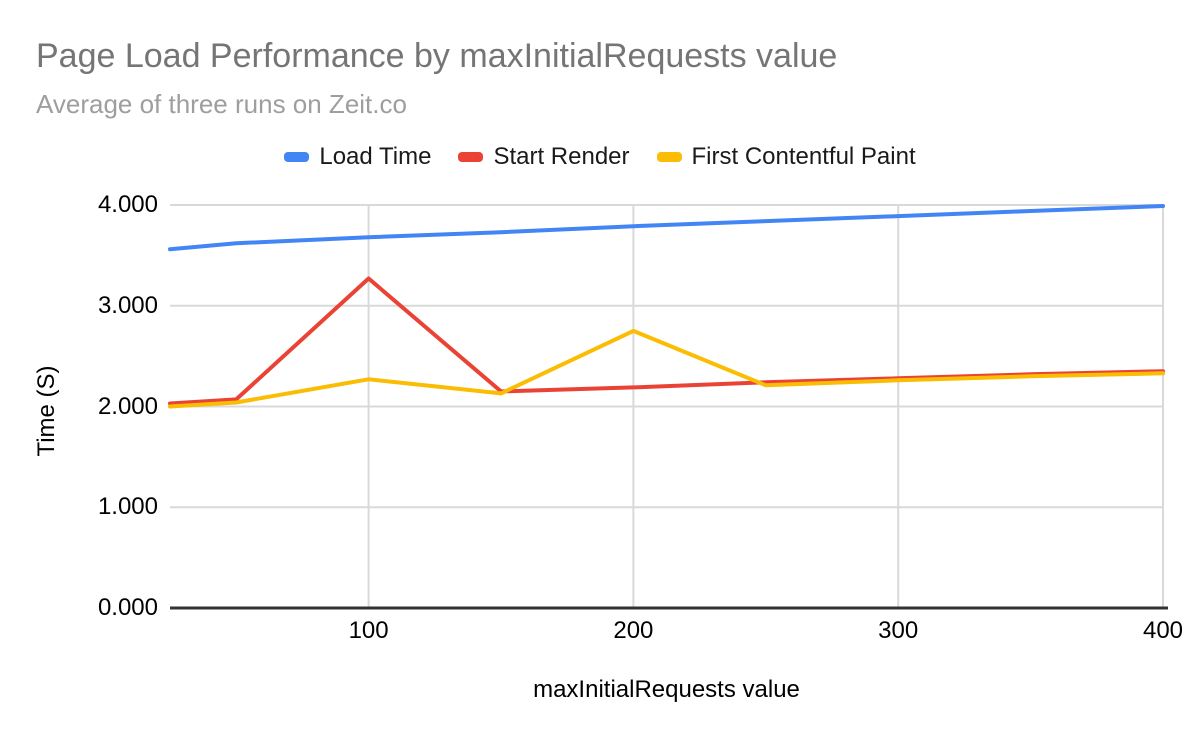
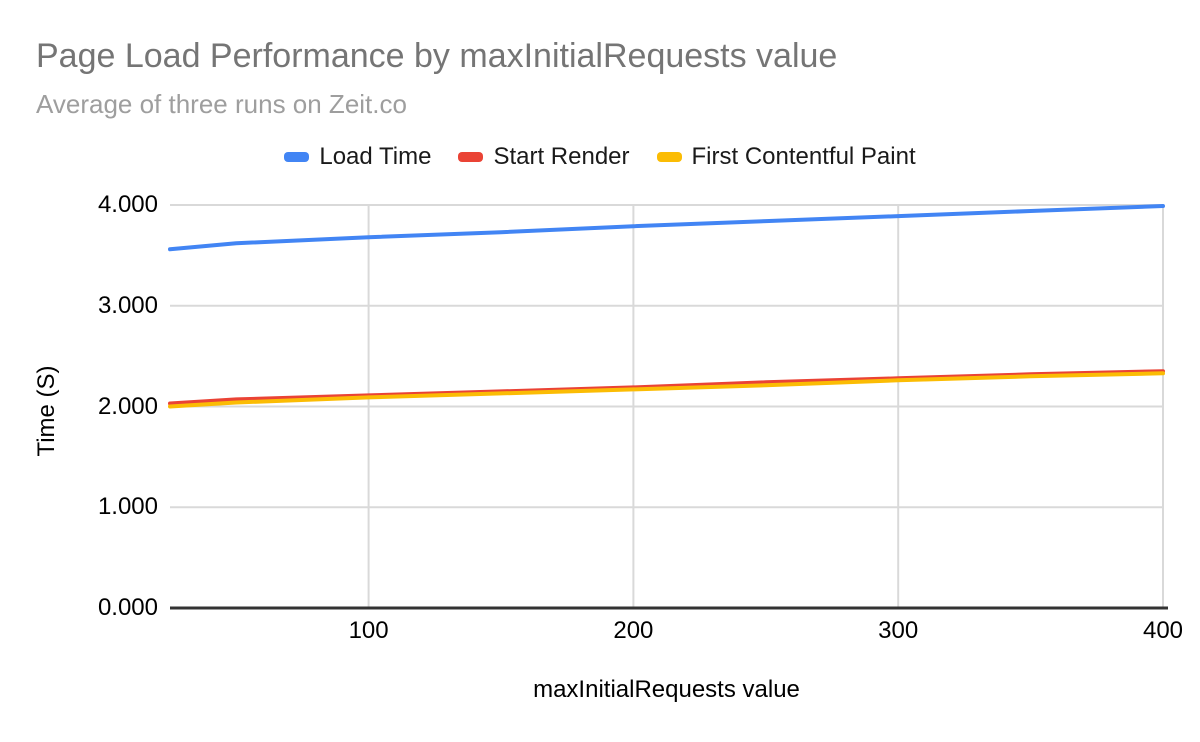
Start Render/100: 3.27 -> 2.11
First Contentful Paint/100: 2.27 -> 2.09
First Contentful Paint/200: 2.75 -> 2.17
